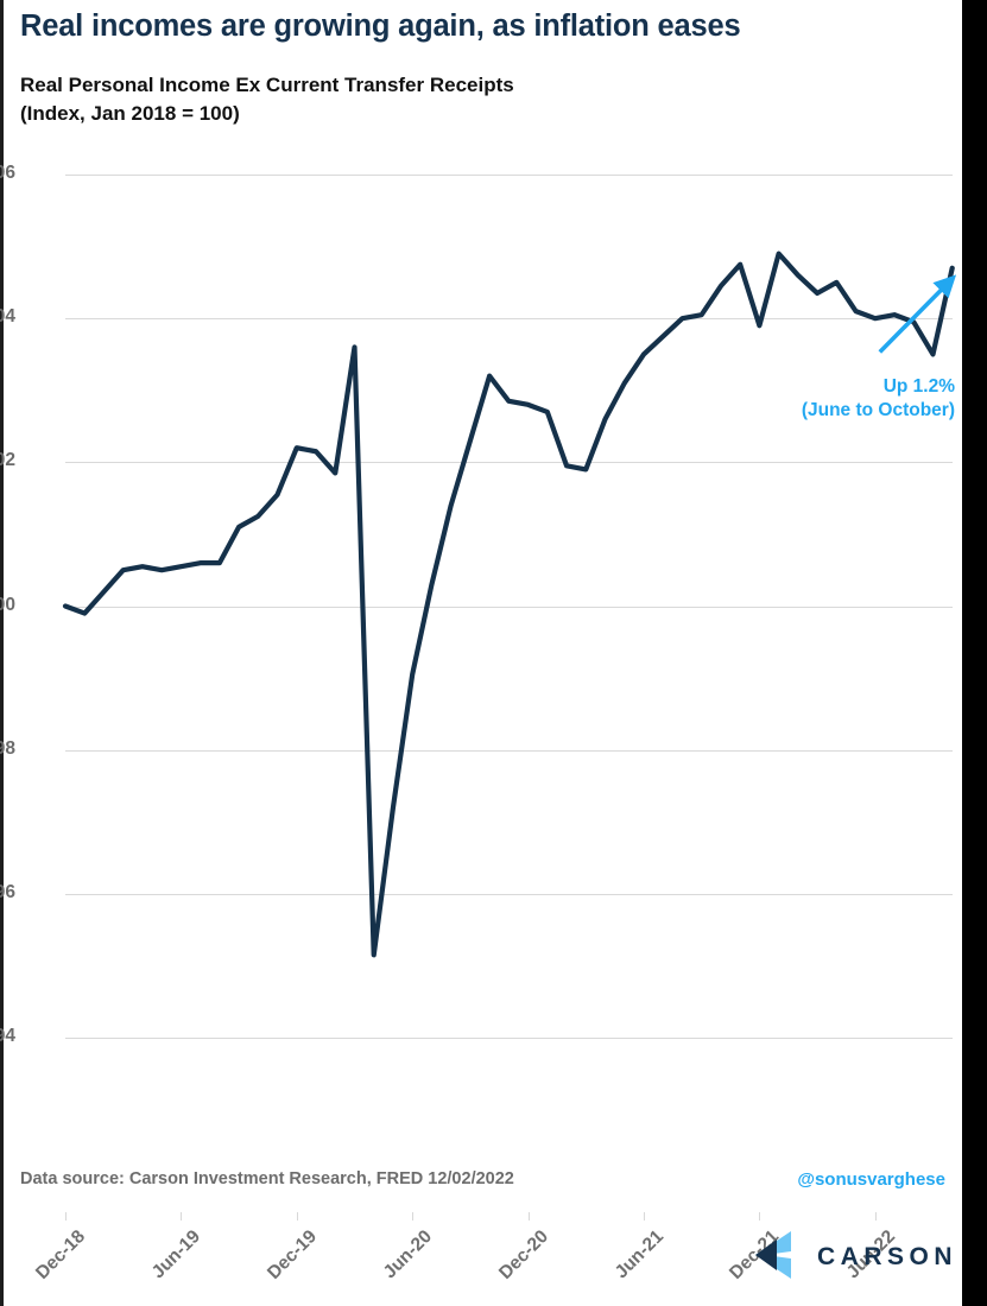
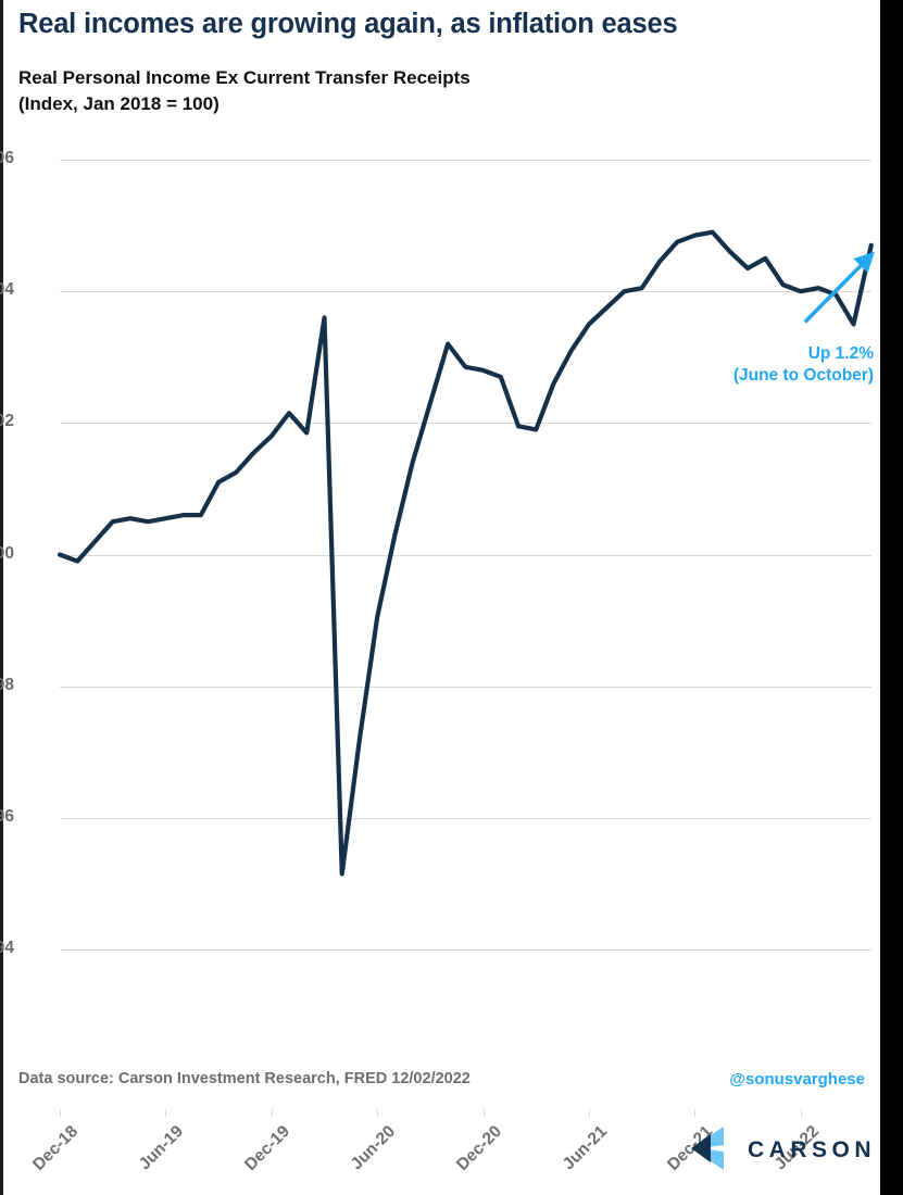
Dec-19: 102.2 -> 101.8
Dec-21: 103.9 -> 104.8
